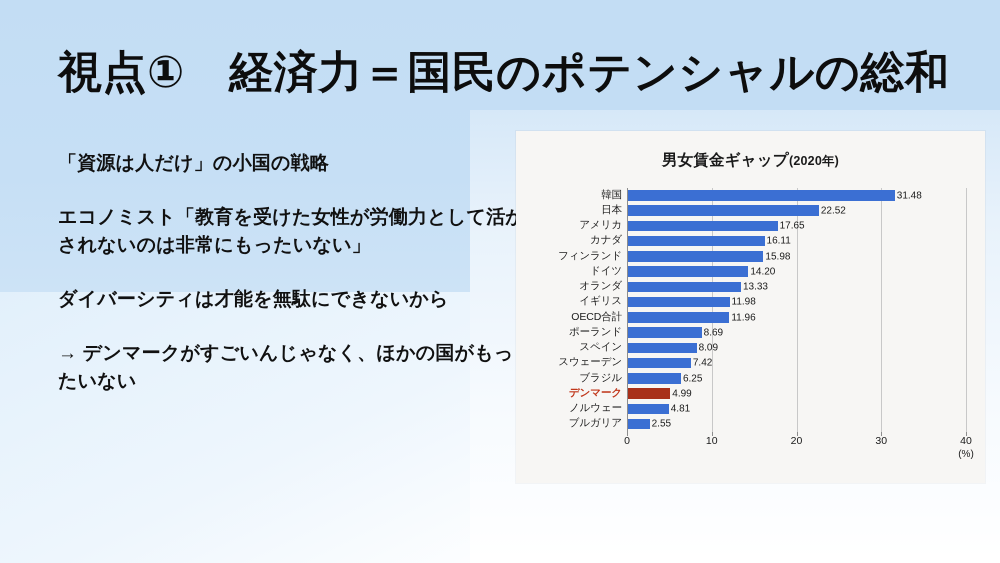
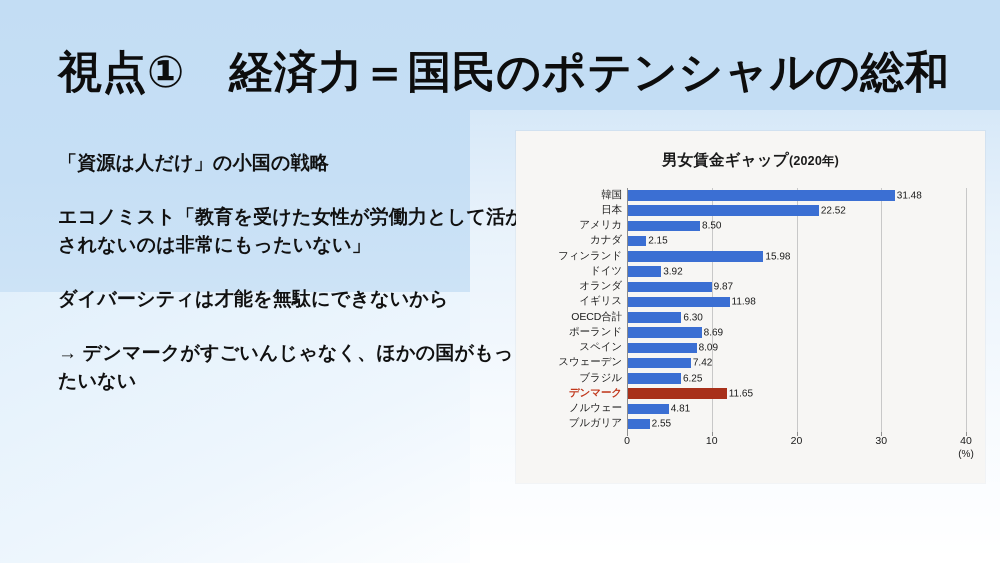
アメリカ: 17.65 -> 8.50
カナダ: 16.11 -> 2.15
ドイツ: 14.20 -> 3.92
オランダ: 13.33 -> 9.87
OECD合計: 11.96 -> 6.30
デンマーク: 4.99 -> 11.65
